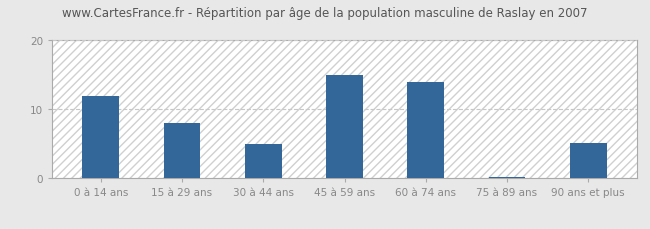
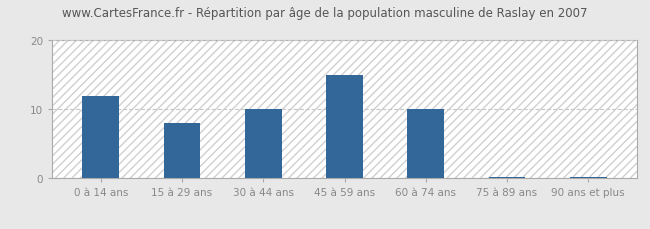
30 à 44 ans: 5.0 -> 10.0
60 à 74 ans: 14.0 -> 10.0
90 ans et plus: 5.2 -> 0.2
